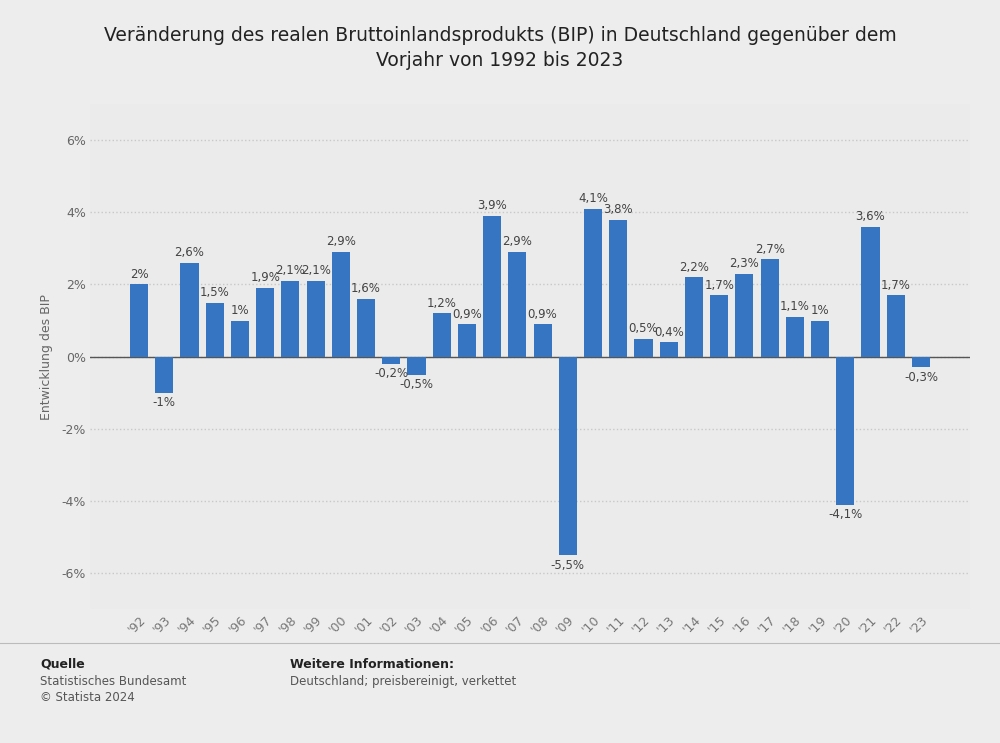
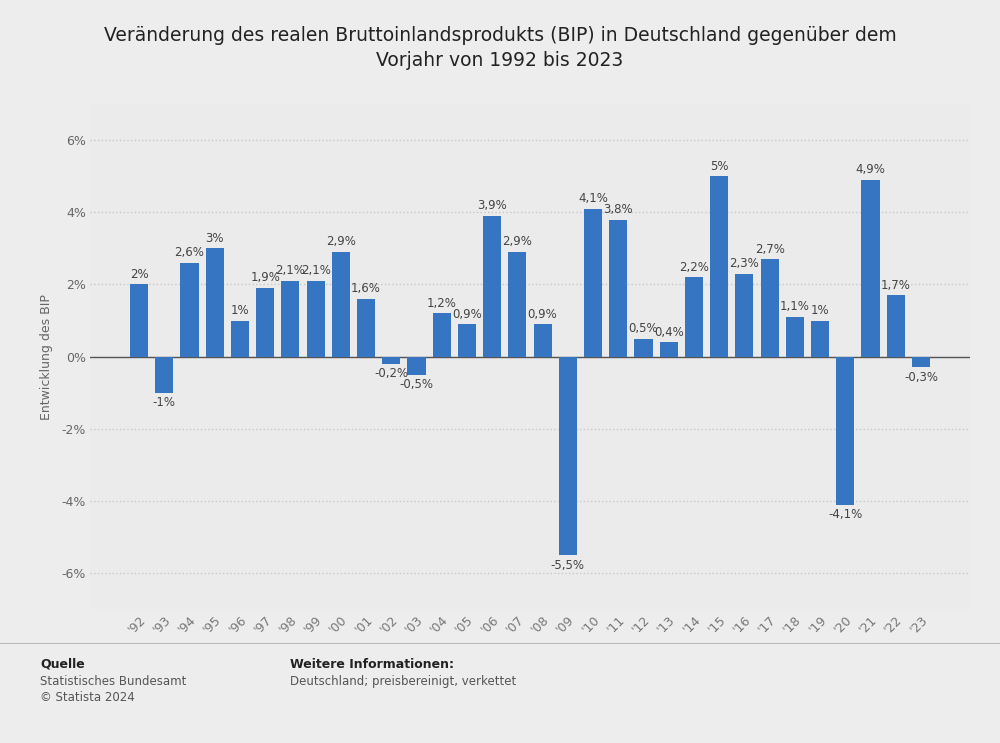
'95: 1,5% -> 3%
'15: 1,7% -> 5%
'21: 3,6% -> 4,9%
